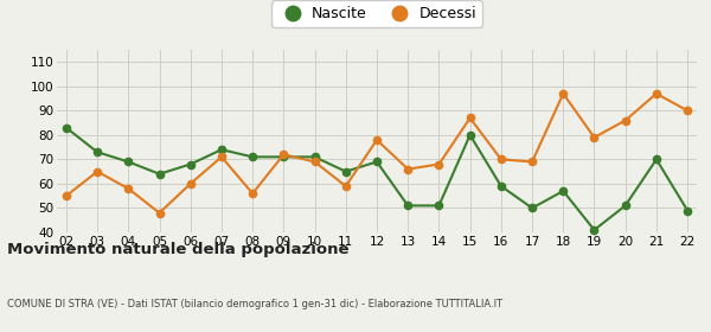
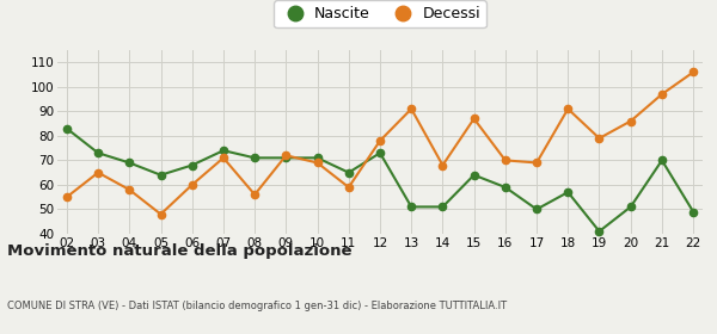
Nascite/12: 69 -> 73
Decessi/13: 66 -> 91
Nascite/15: 80 -> 64
Decessi/18: 97 -> 91
Decessi/22: 90 -> 106
